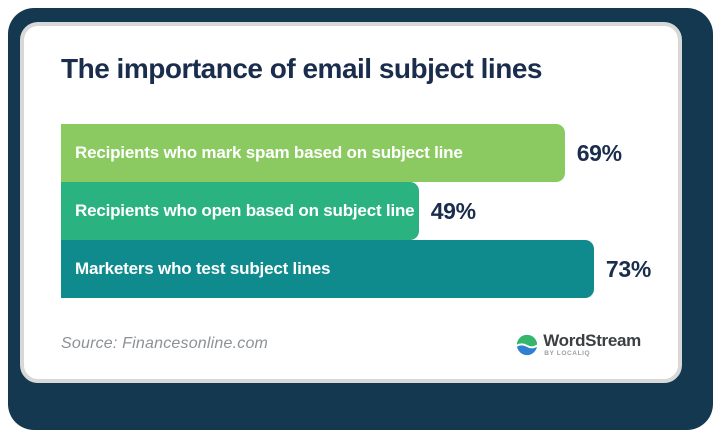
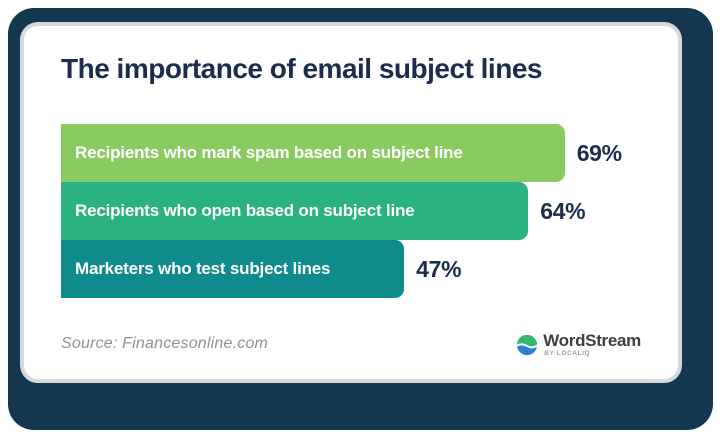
Recipients who open based on subject line: 49% -> 64%
Marketers who test subject lines: 73% -> 47%
